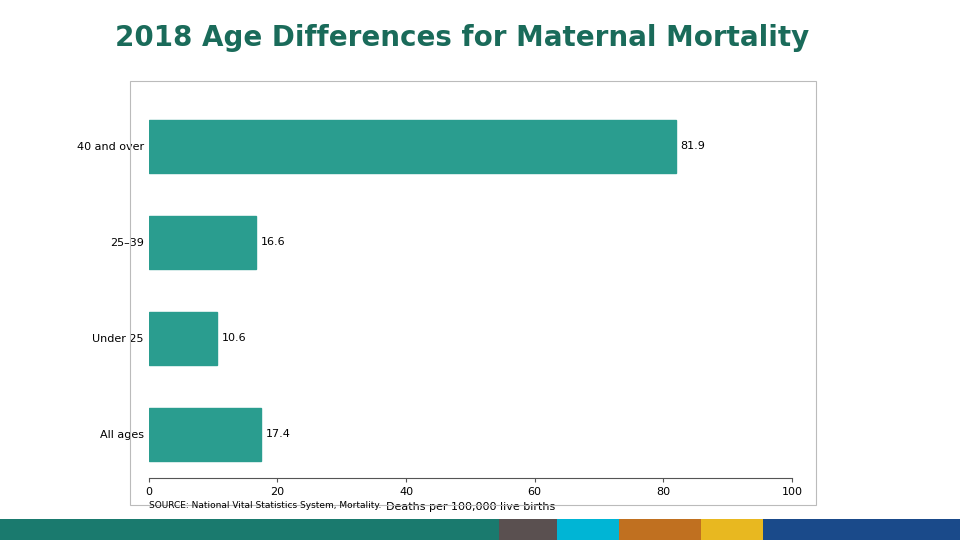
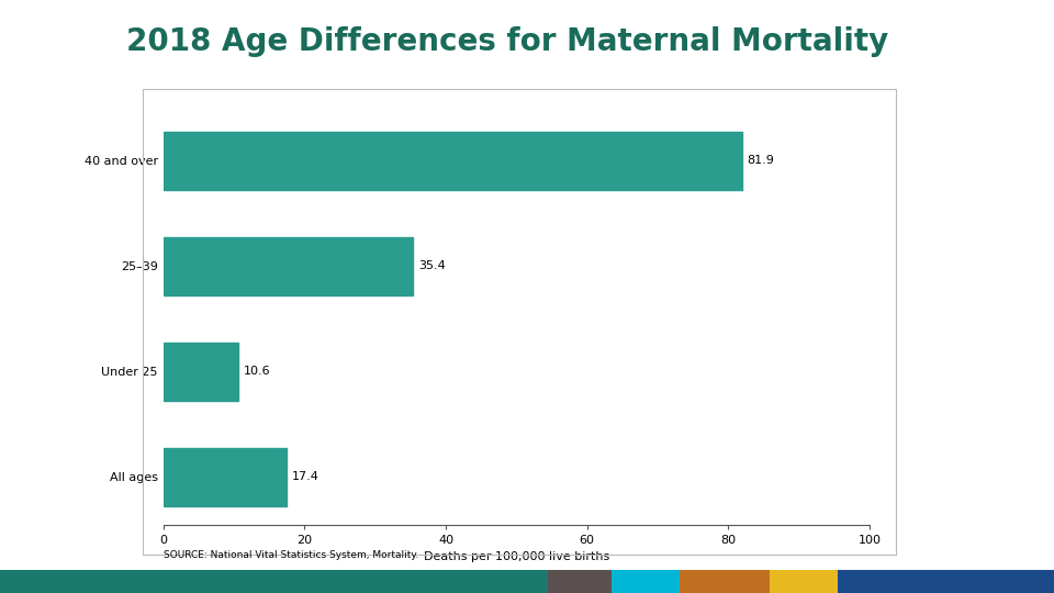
25–39: 16.6 -> 35.4
